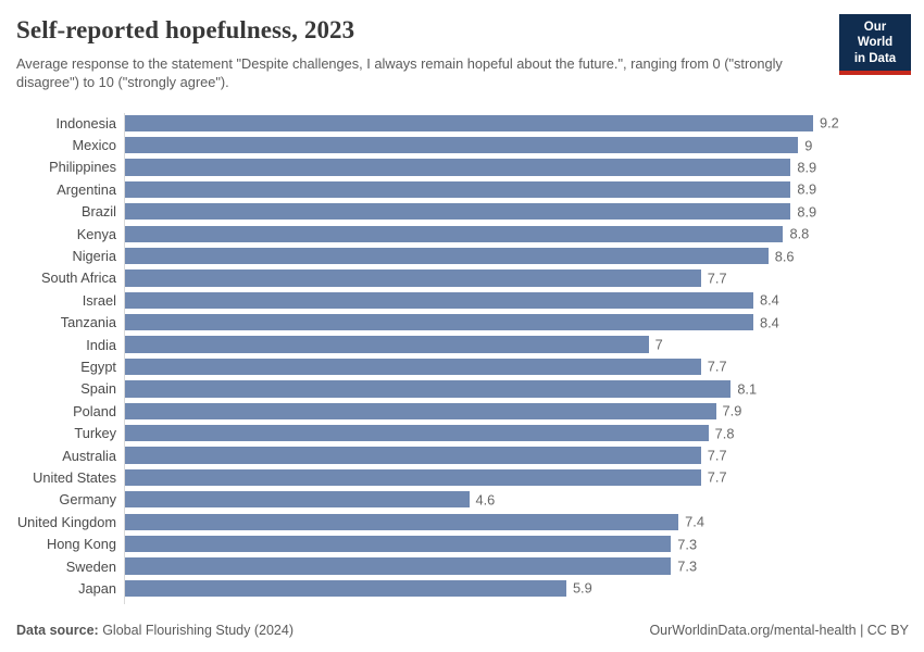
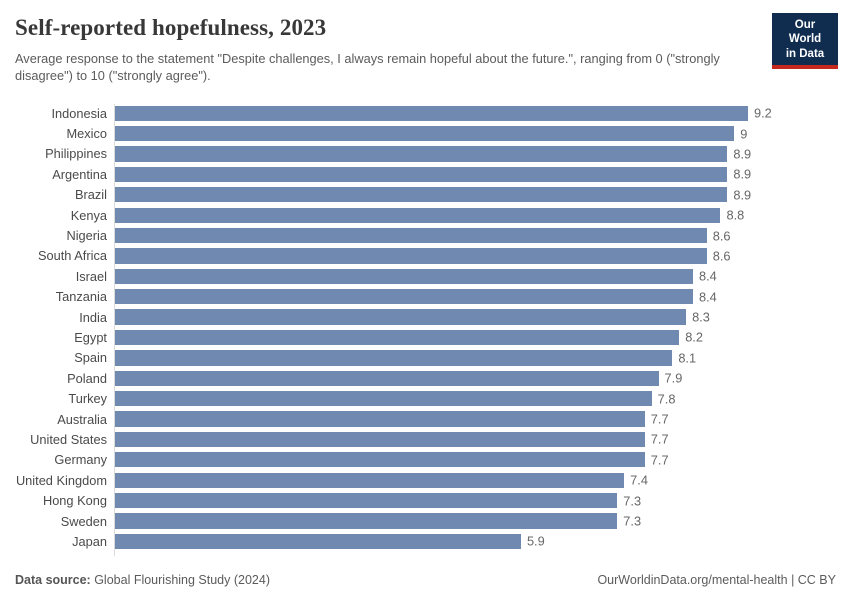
South Africa: 7.7 -> 8.6
India: 7 -> 8.3
Egypt: 7.7 -> 8.2
Germany: 4.6 -> 7.7
